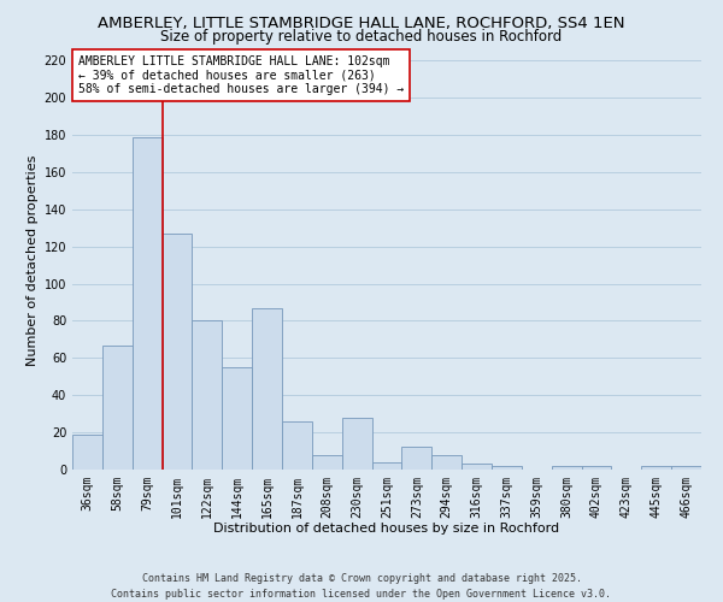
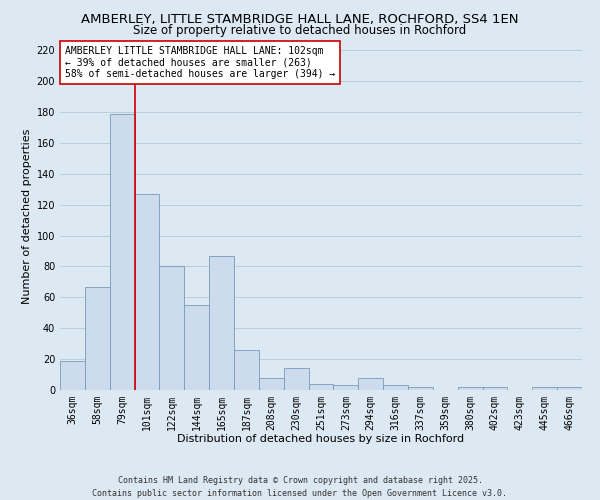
230sqm: 28 -> 14
273sqm: 12 -> 3
